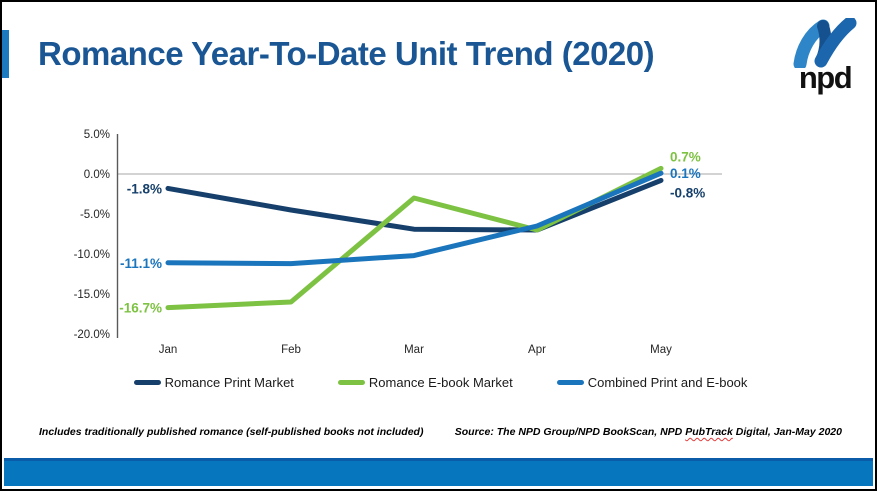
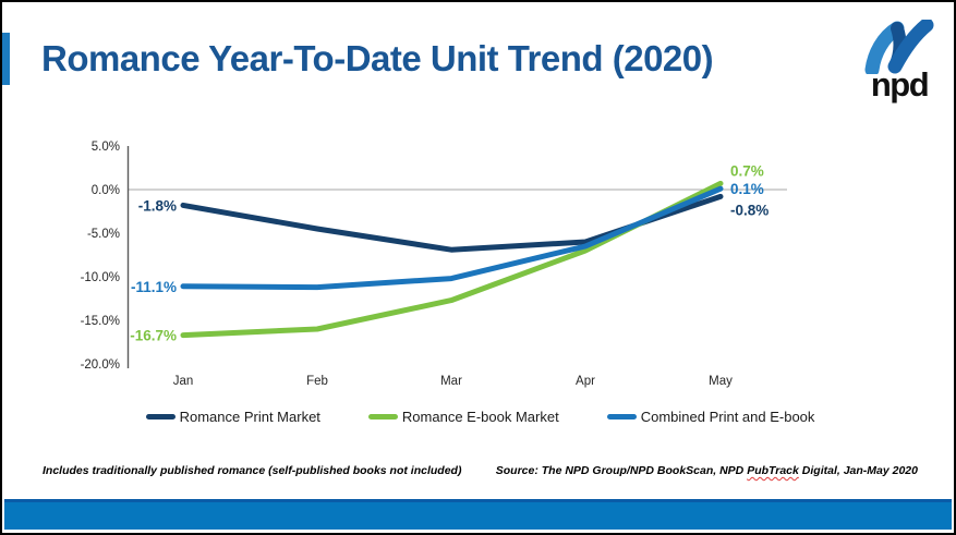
Romance E-book Market/Mar: -3% -> -13%
Romance Print Market/Apr: -7% -> -6%
